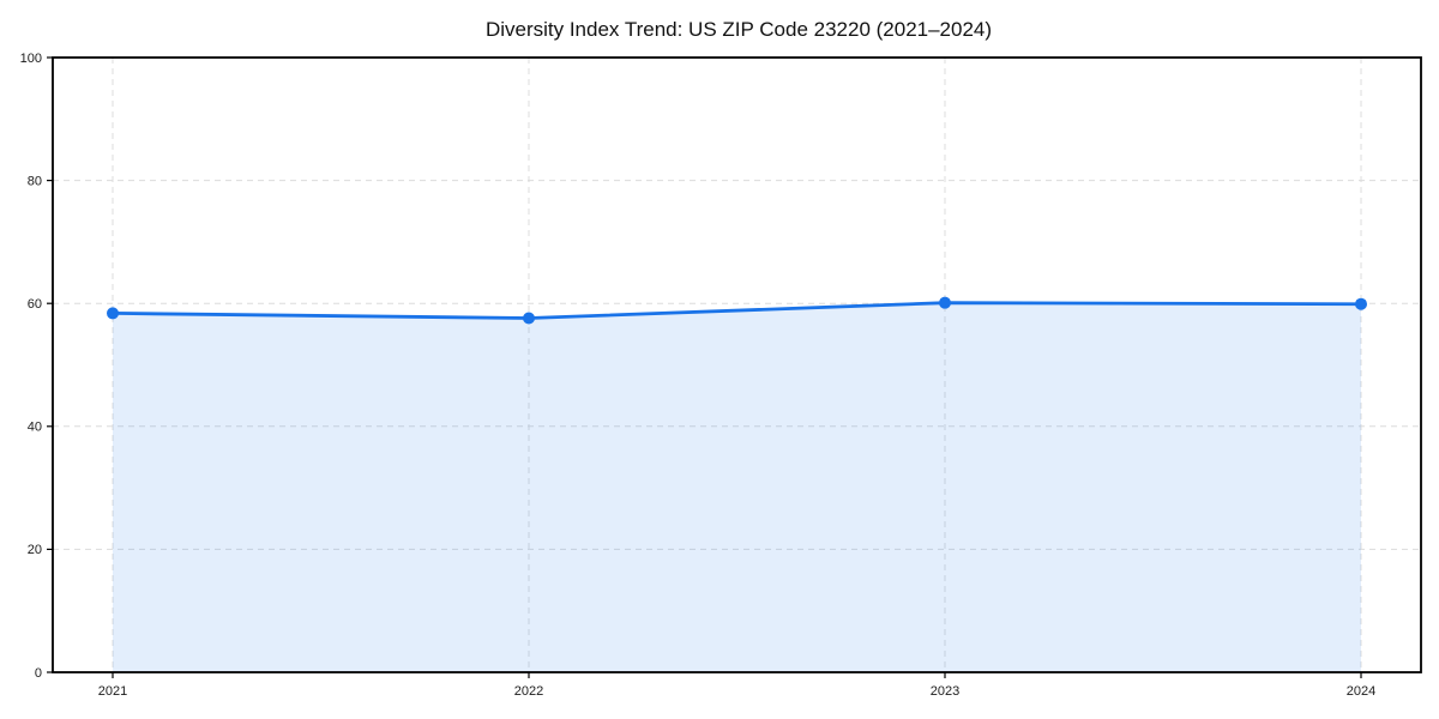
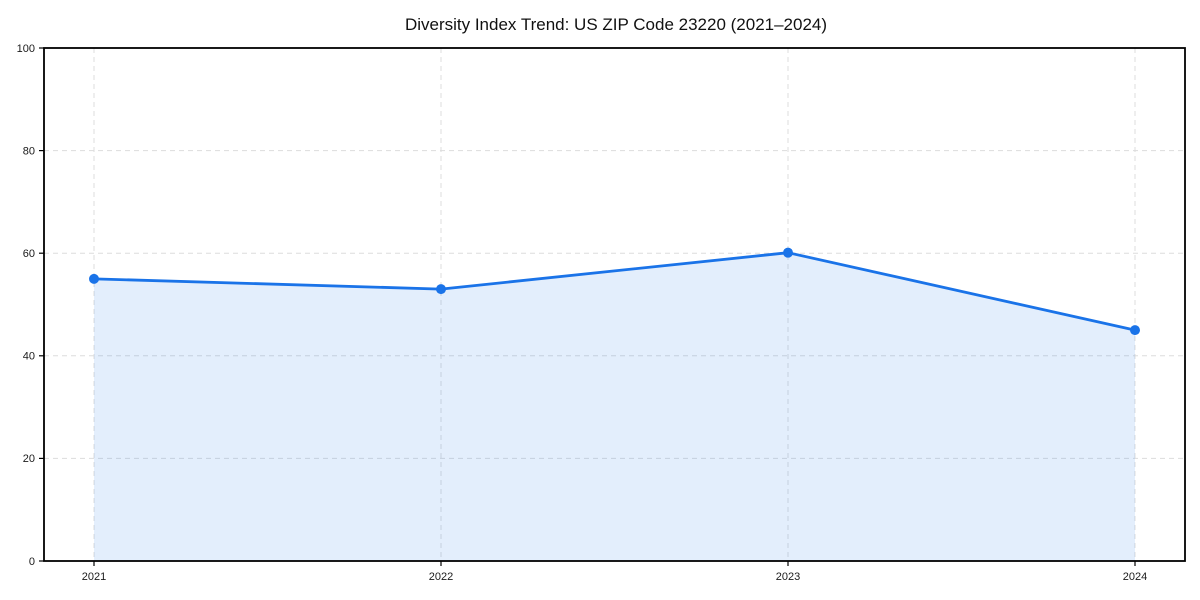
2021: 58 -> 55
2022: 58 -> 53
2024: 60 -> 45
